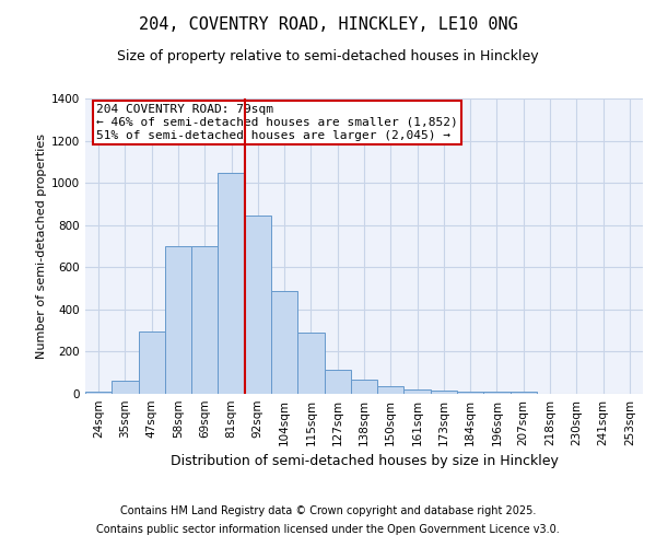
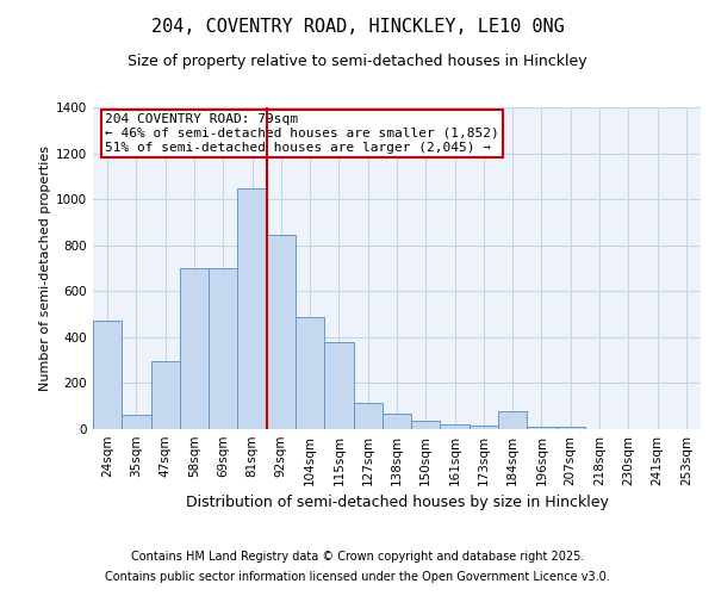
24sqm: 10 -> 470
115sqm: 290 -> 380
184sqm: 10 -> 80
